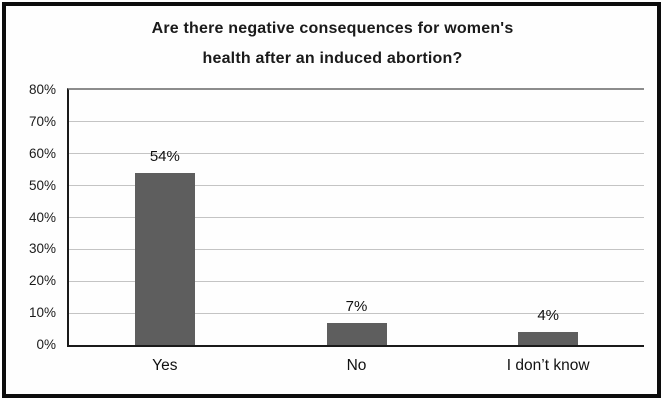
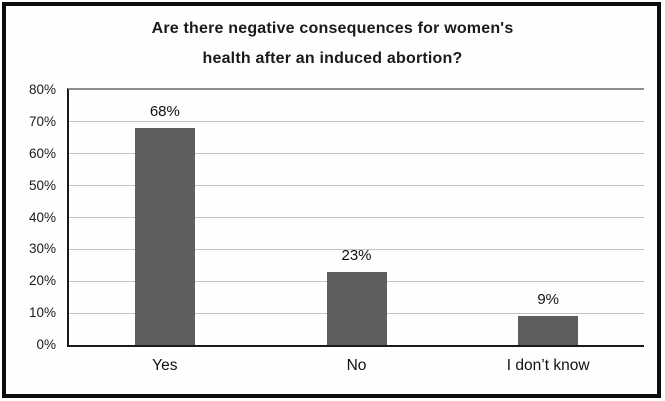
Yes: 54% -> 68%
No: 7% -> 23%
I don’t know: 4% -> 9%
